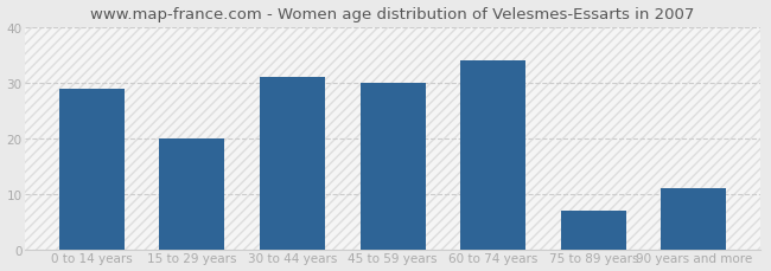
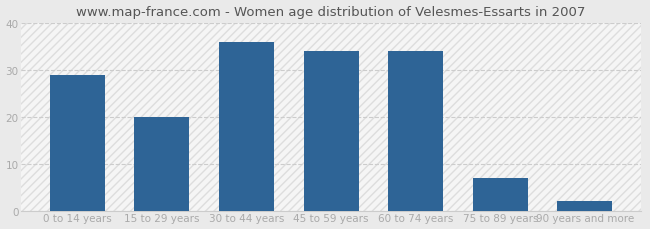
30 to 44 years: 31 -> 36
45 to 59 years: 30 -> 34
90 years and more: 11 -> 2
